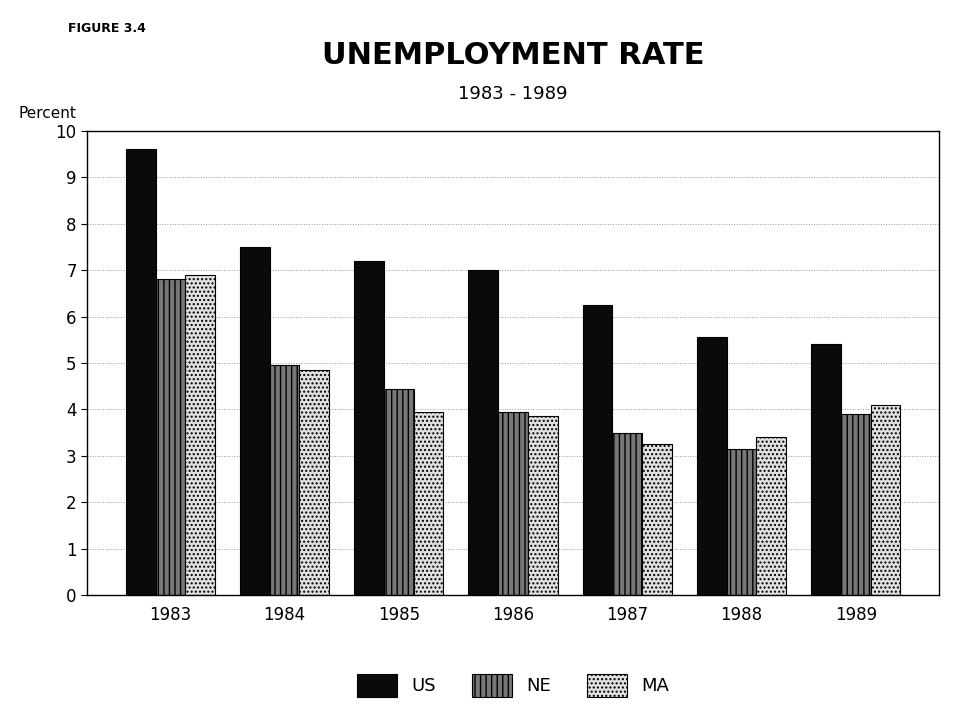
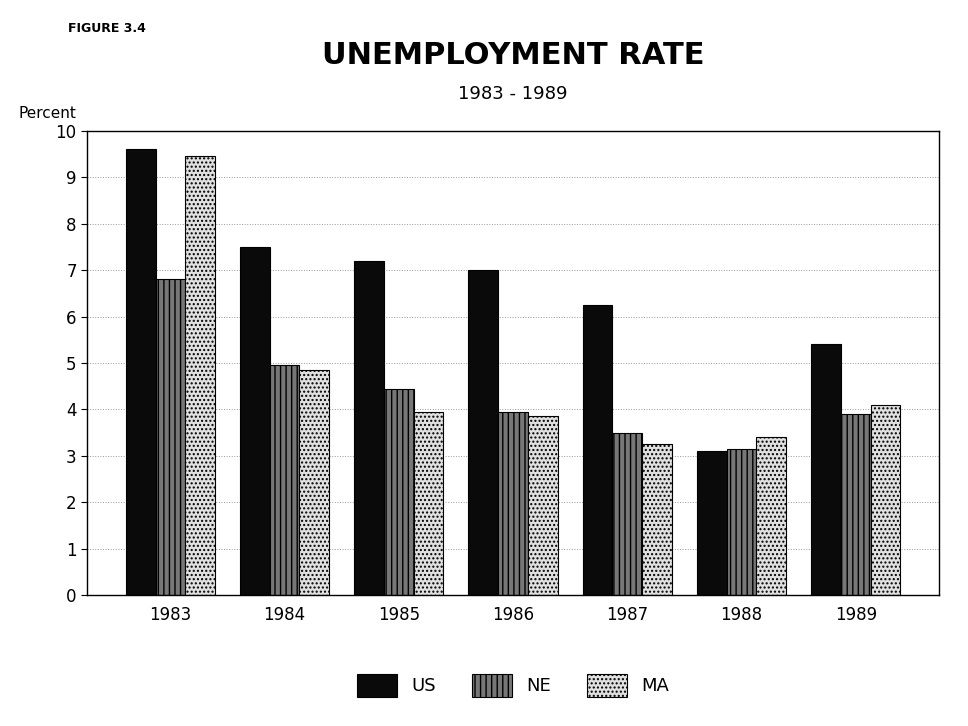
MA/1983: 6.90 -> 9.45
US/1988: 5.55 -> 3.10
